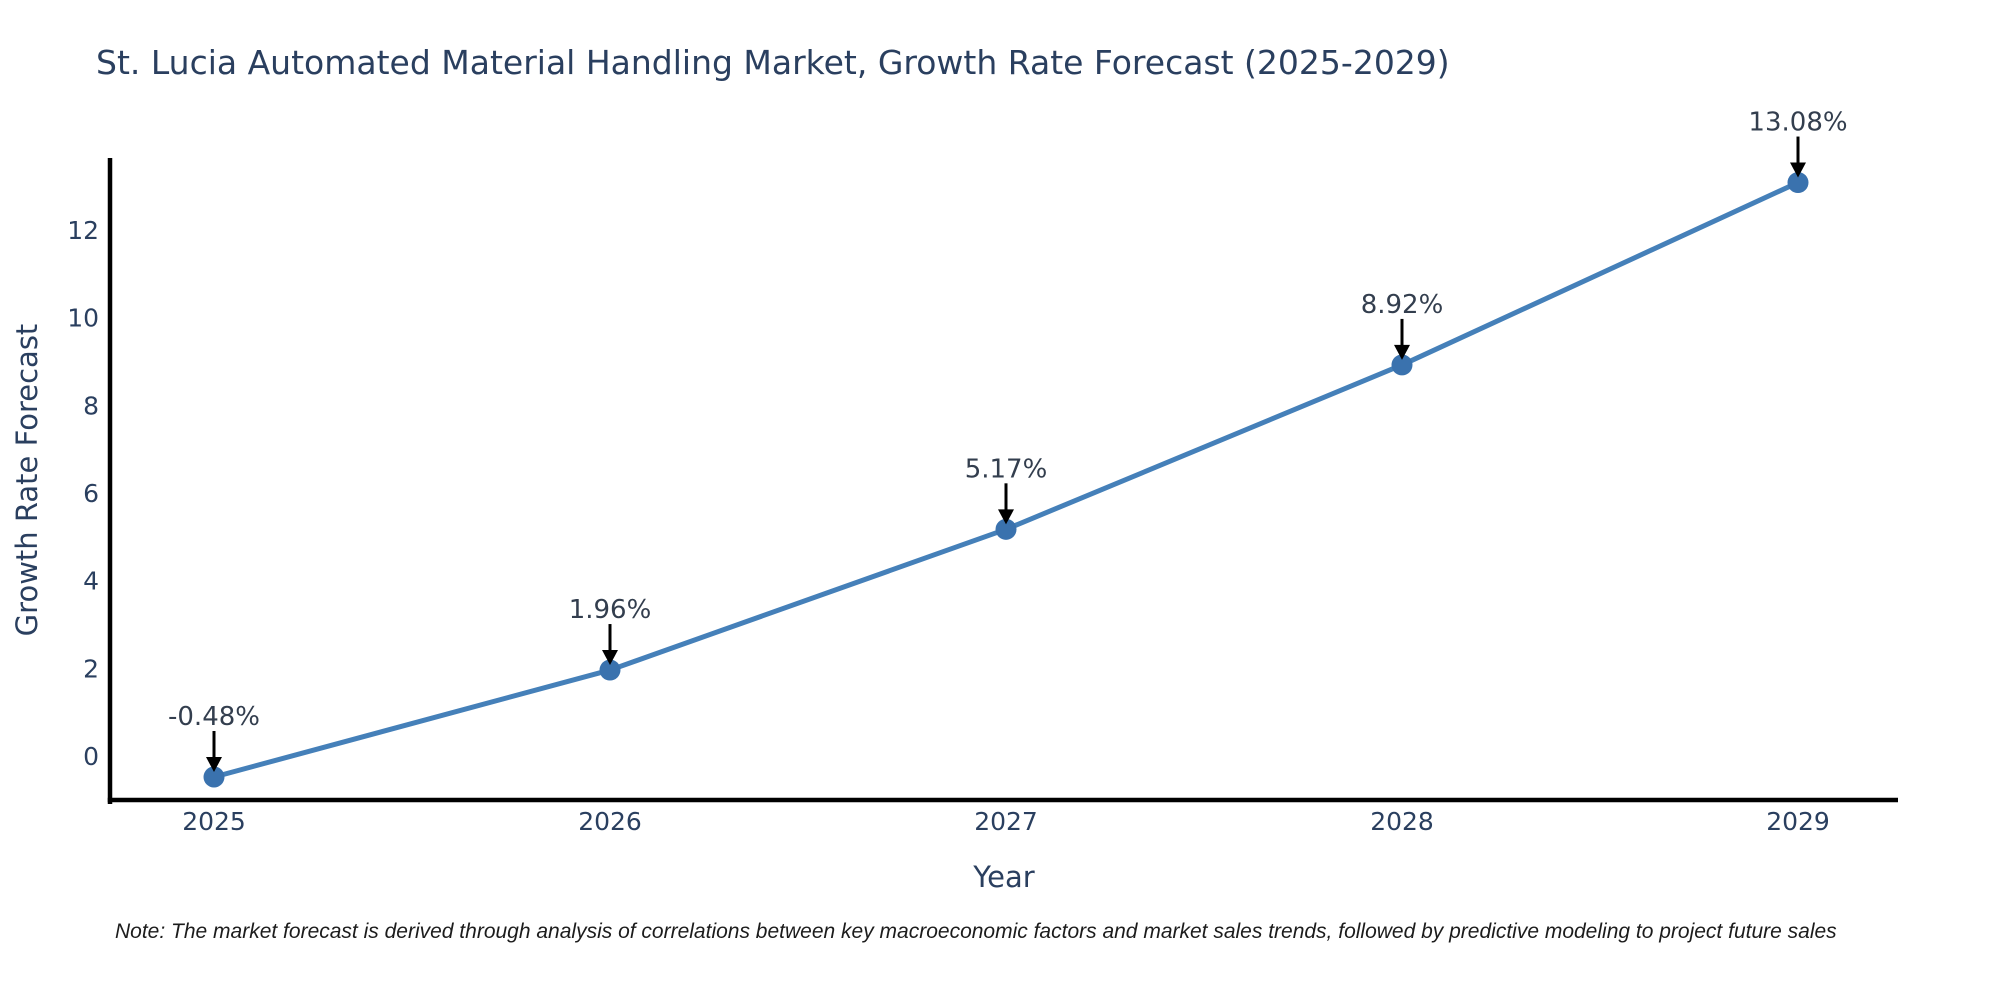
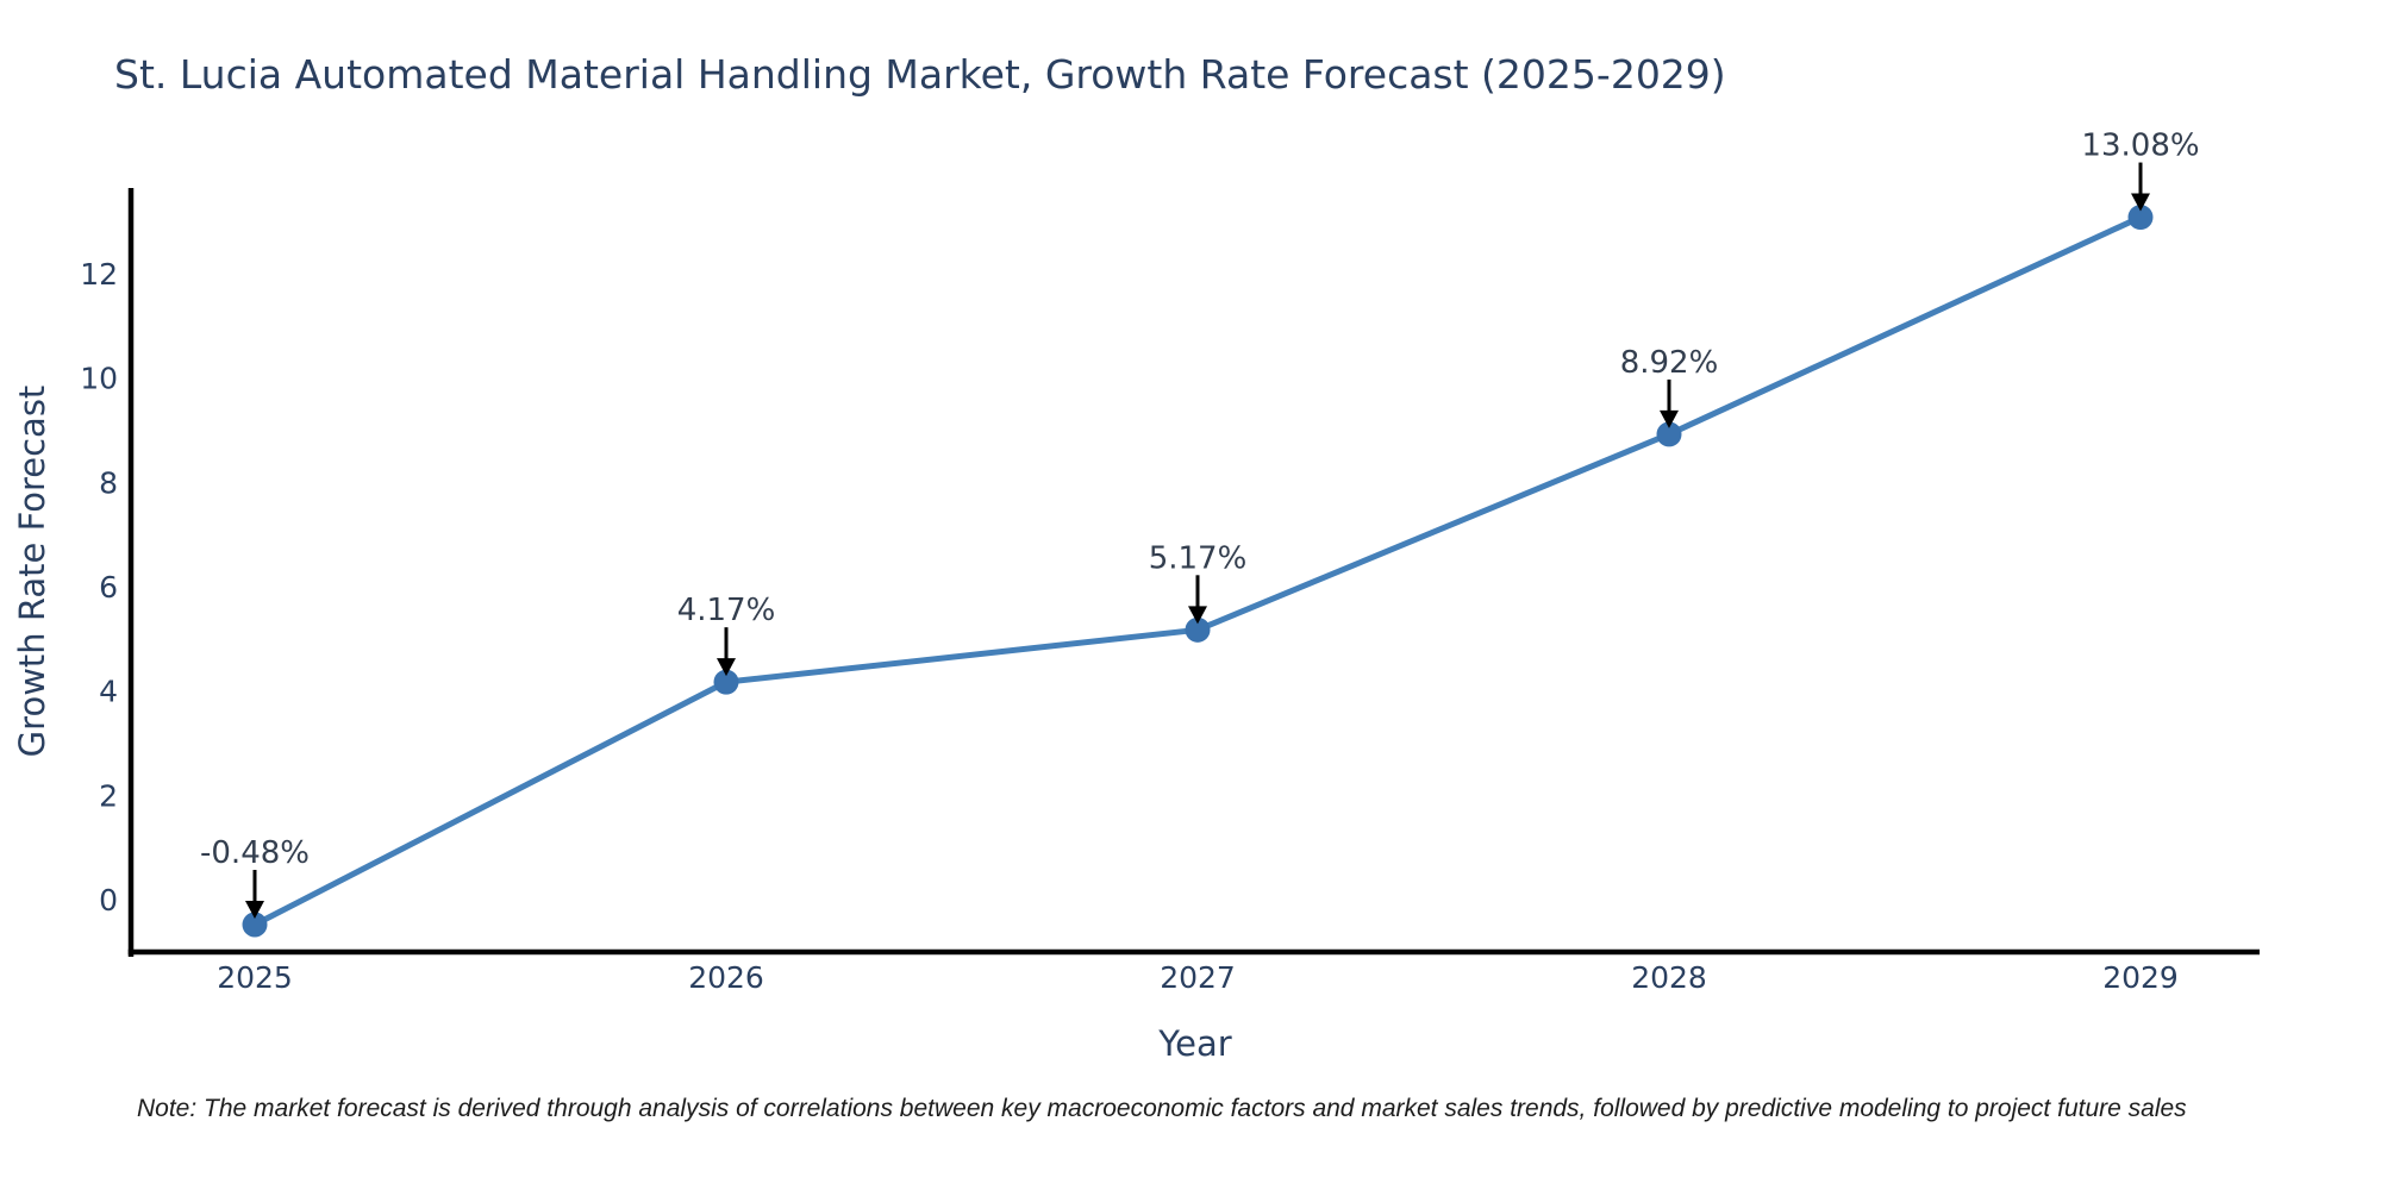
2026: 1.96% -> 4.17%
